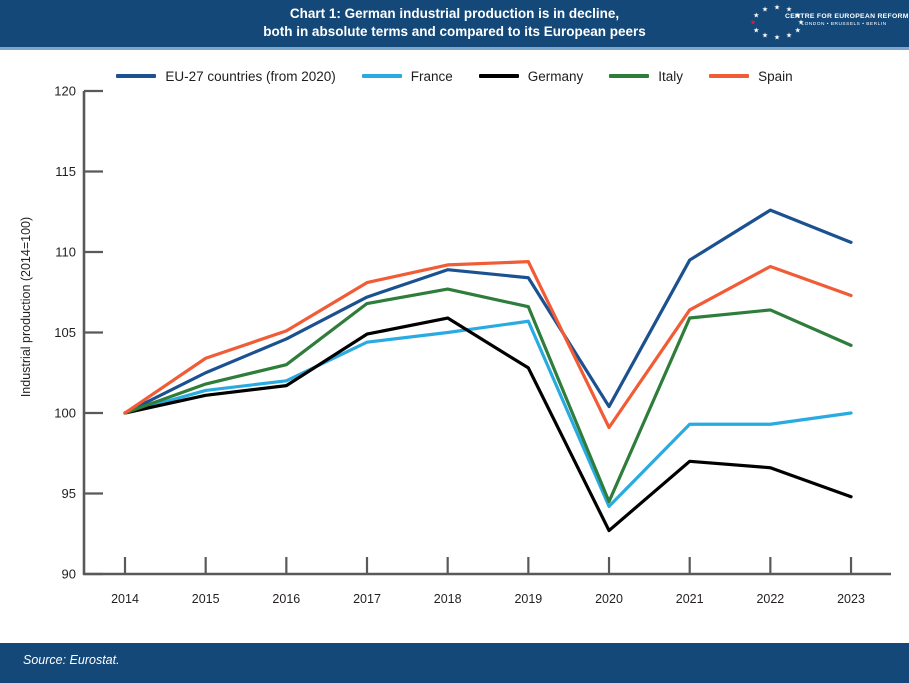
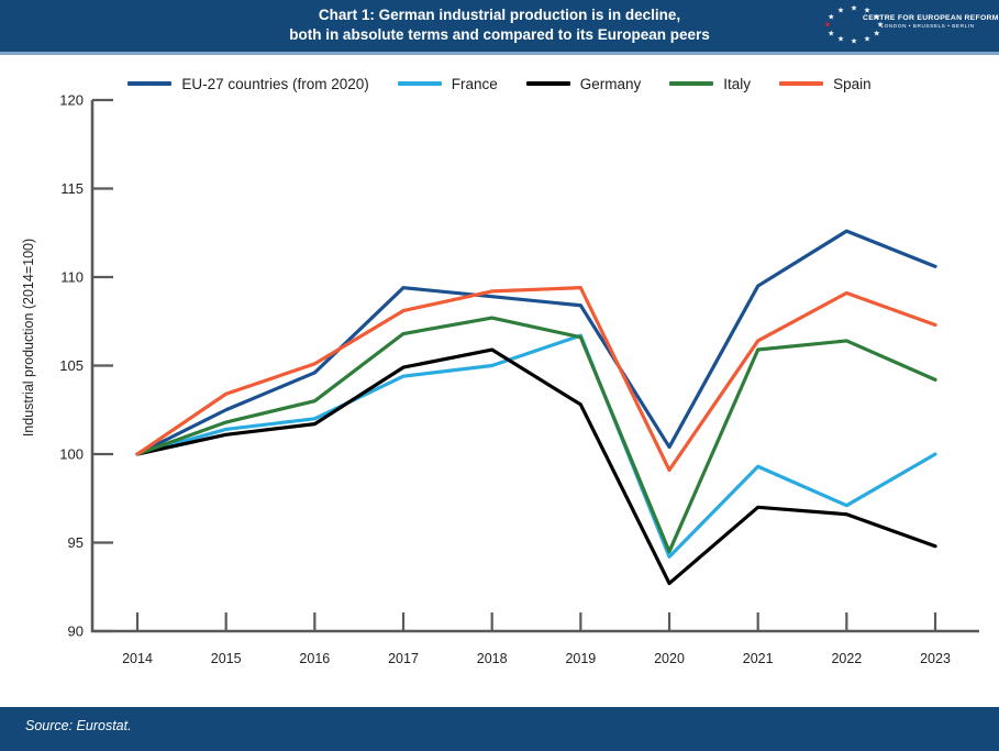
EU-27 countries (from 2020)/2017: 107.2 -> 109.4
France/2019: 105.7 -> 106.7
France/2022: 99.3 -> 97.1
